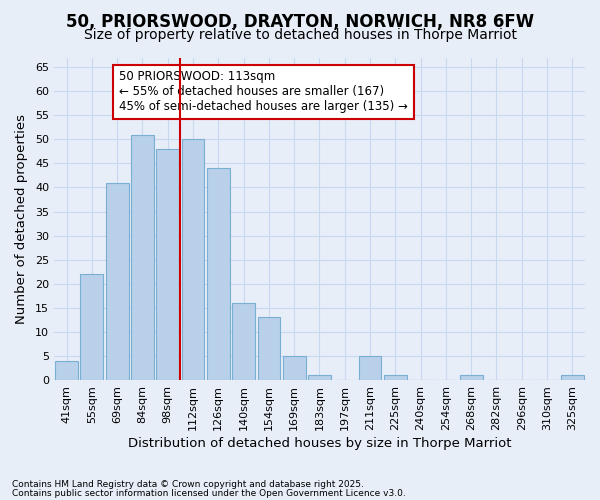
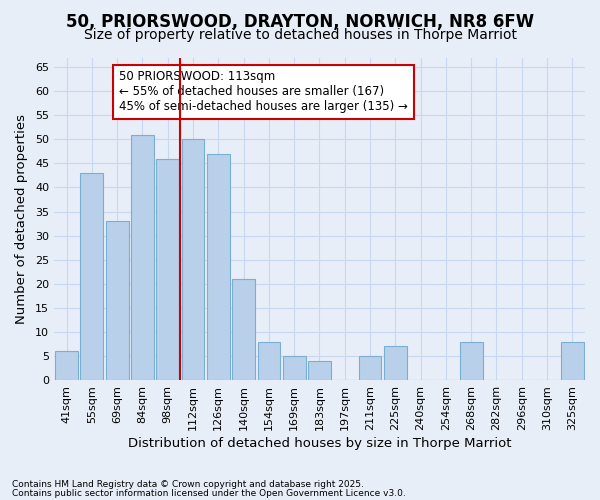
41sqm: 4 -> 6
55sqm: 22 -> 43
69sqm: 41 -> 33
98sqm: 48 -> 46
126sqm: 44 -> 47
140sqm: 16 -> 21
154sqm: 13 -> 8
183sqm: 1 -> 4
225sqm: 1 -> 7
268sqm: 1 -> 8
325sqm: 1 -> 8
